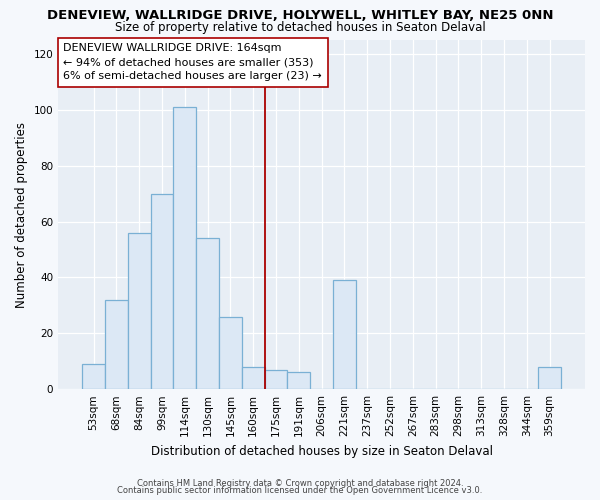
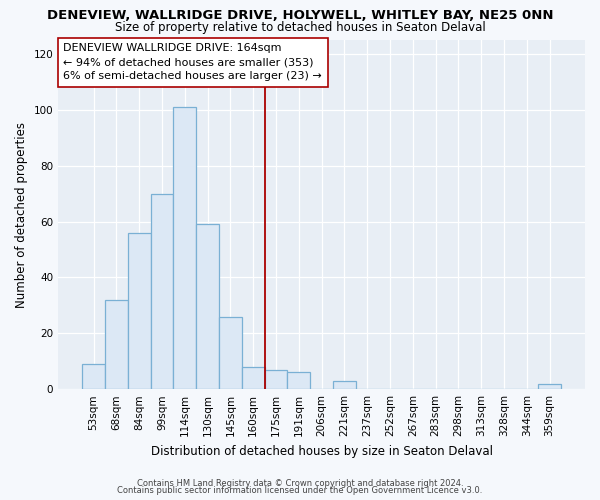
130sqm: 54 -> 59
221sqm: 39 -> 3
359sqm: 8 -> 2
